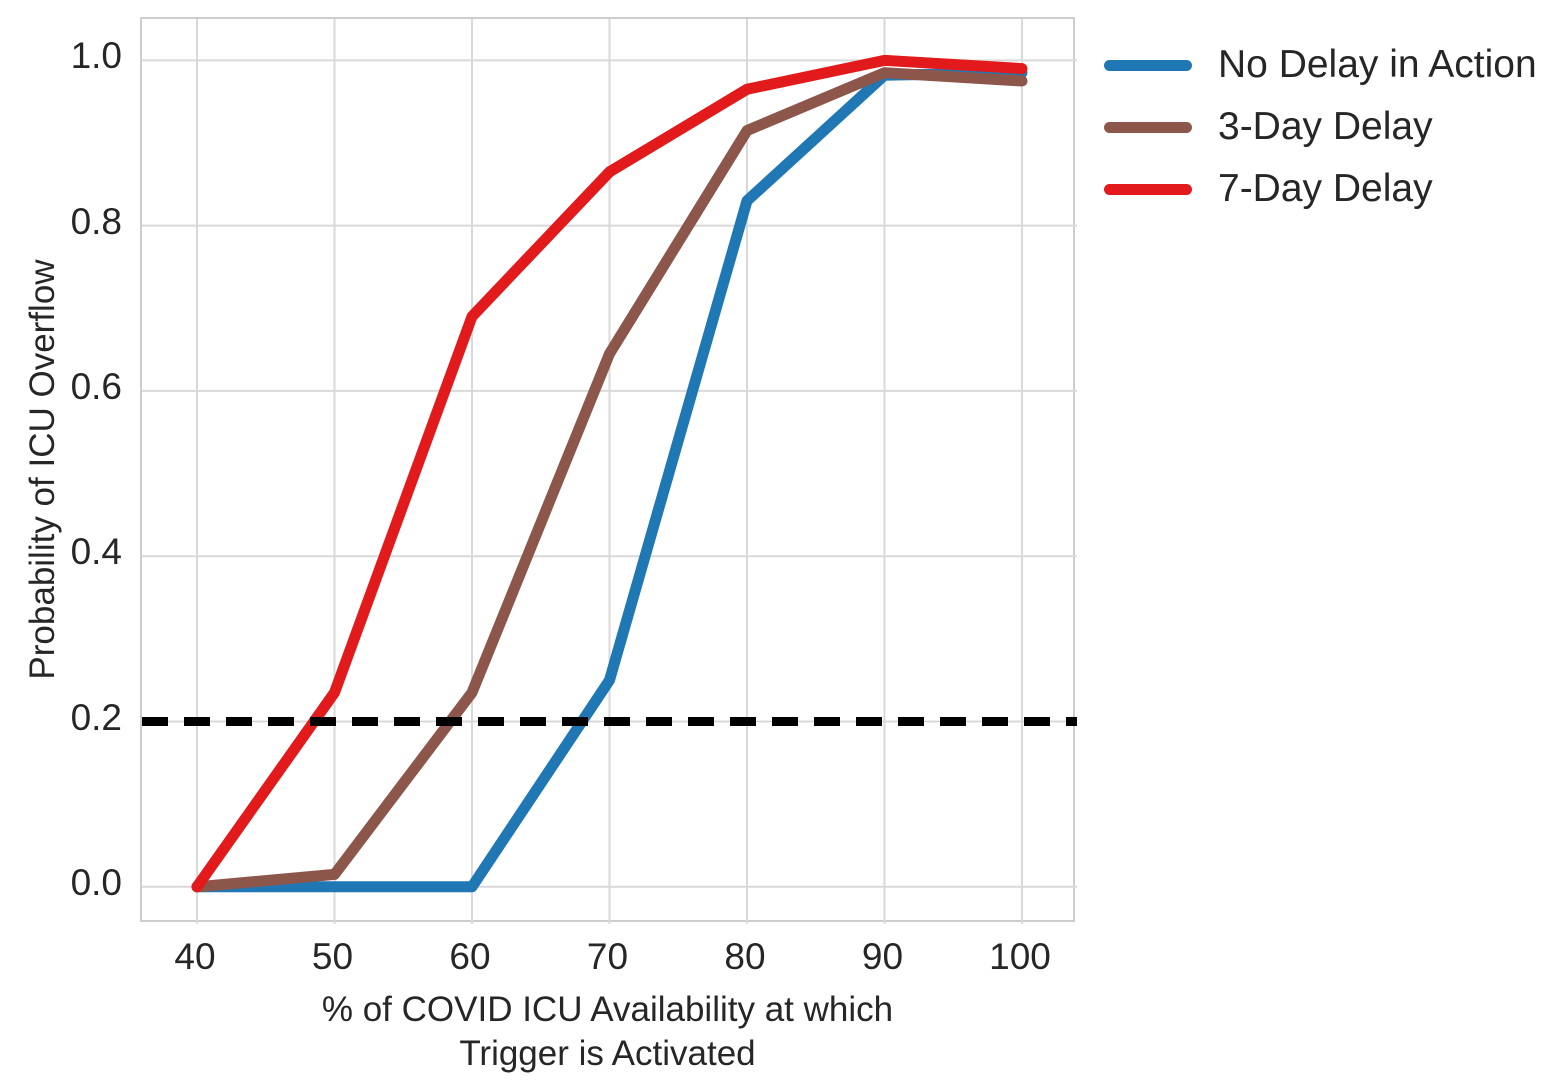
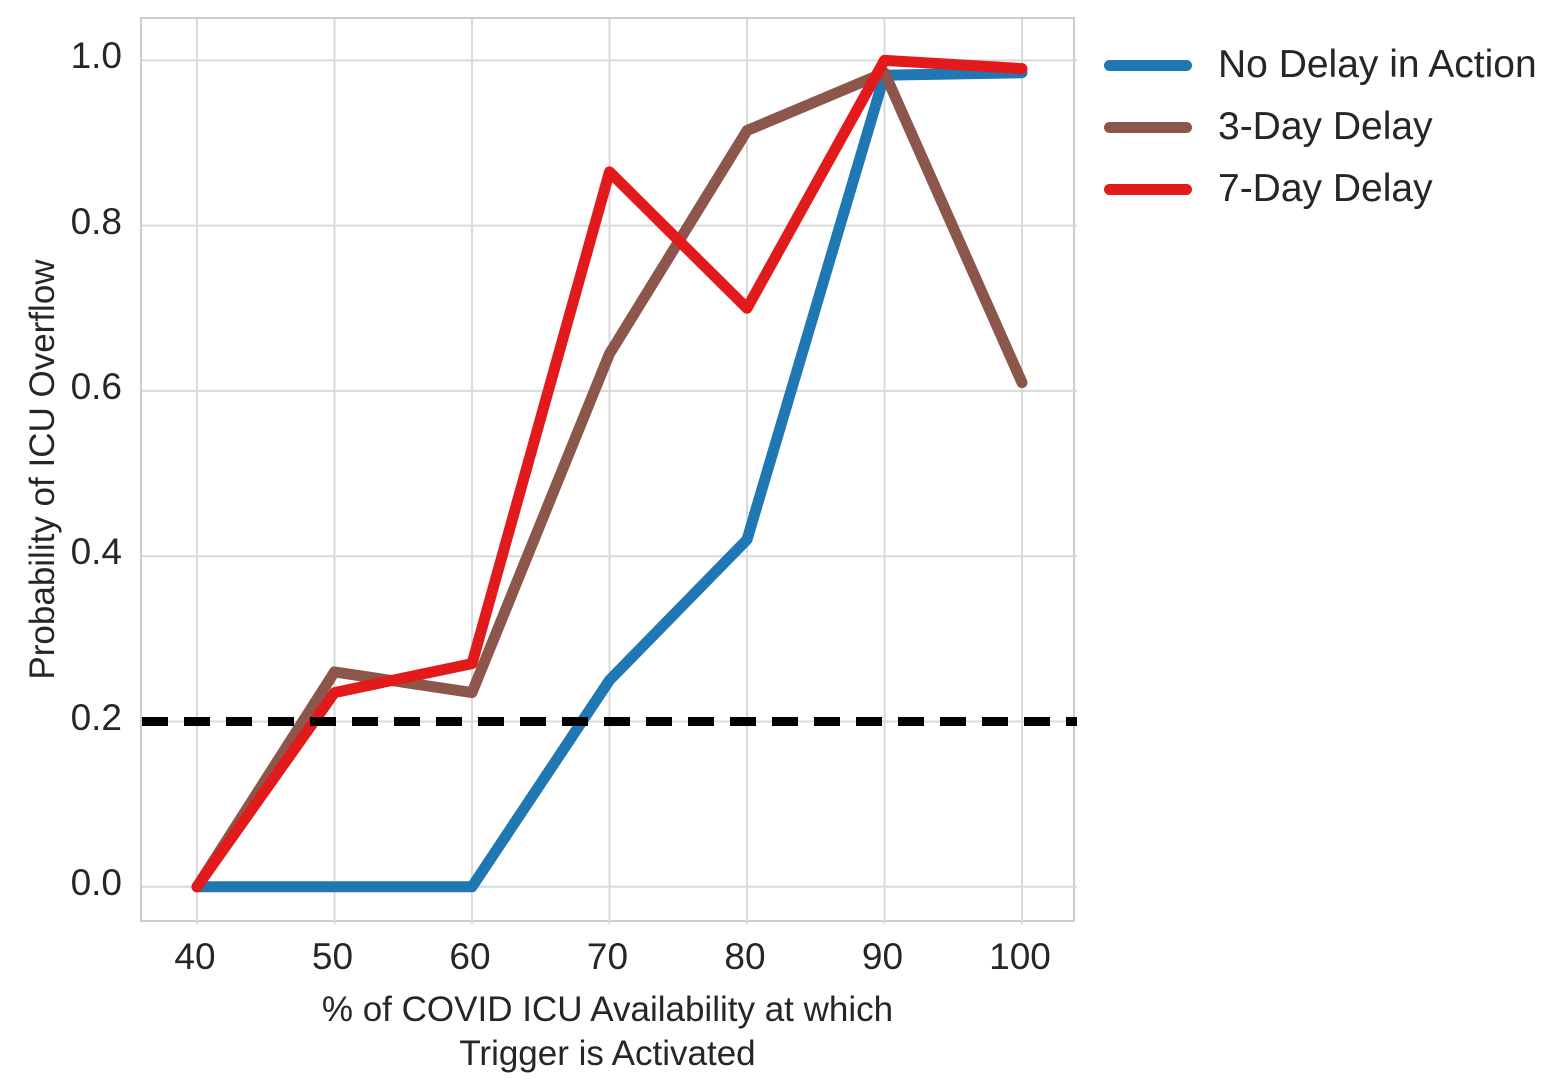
3-Day Delay/50: 0.01 -> 0.26
7-Day Delay/60: 0.69 -> 0.27
No Delay in Action/80: 0.83 -> 0.42
7-Day Delay/80: 0.96 -> 0.70
3-Day Delay/100: 0.97 -> 0.61
